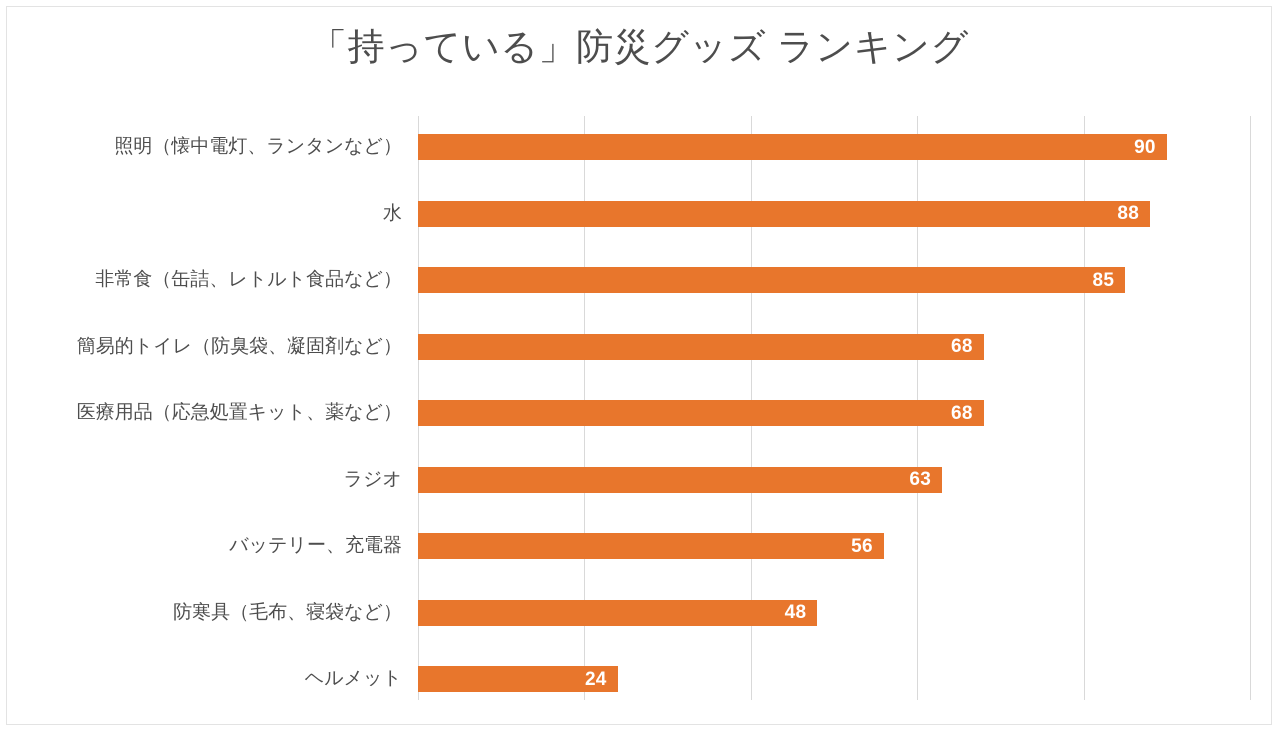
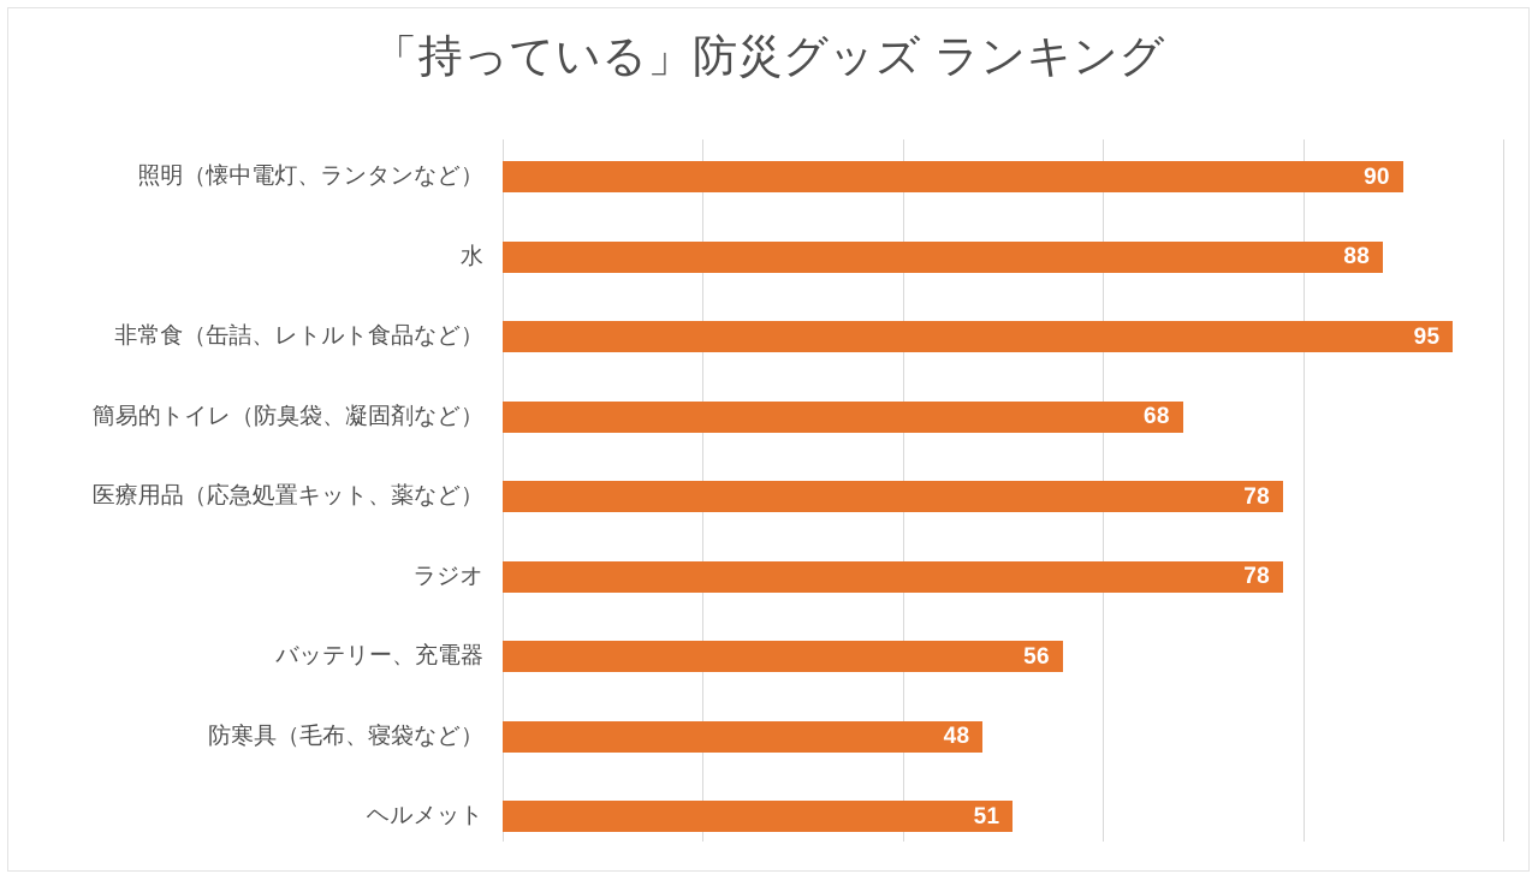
非常食（缶詰、レトルト食品など）: 85 -> 95
医療用品（応急処置キット、薬など）: 68 -> 78
ラジオ: 63 -> 78
ヘルメット: 24 -> 51
